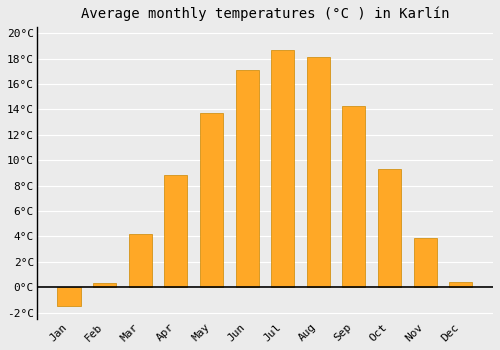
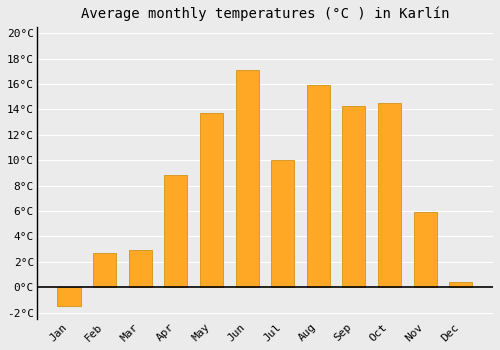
Feb: 0.3°C -> 2.7°C
Mar: 4.2°C -> 2.9°C
Jul: 18.7°C -> 10.0°C
Aug: 18.1°C -> 15.9°C
Oct: 9.3°C -> 14.5°C
Nov: 3.9°C -> 5.9°C
